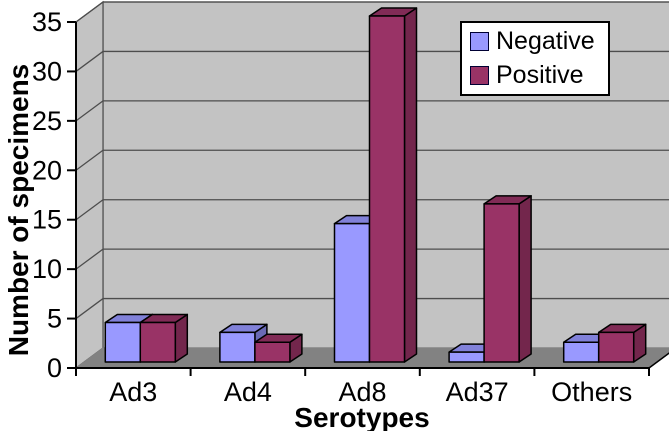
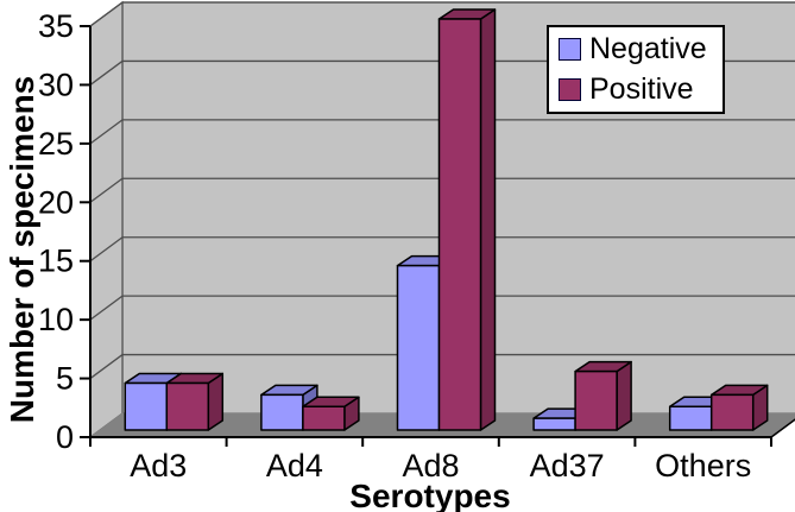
Positive/Ad37: 16 -> 5
